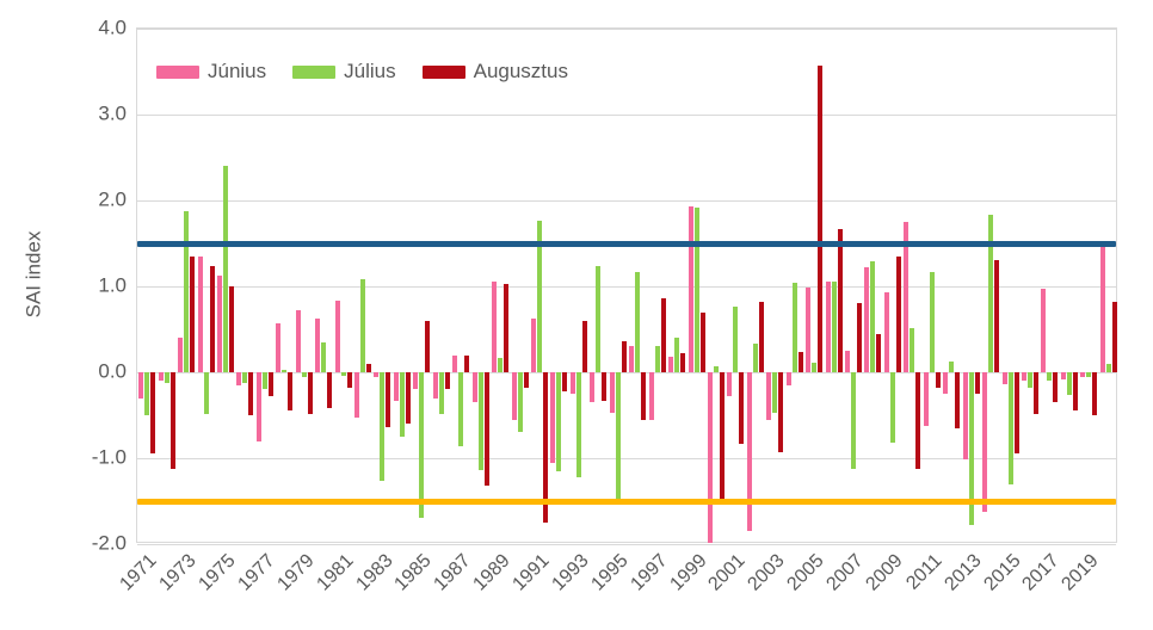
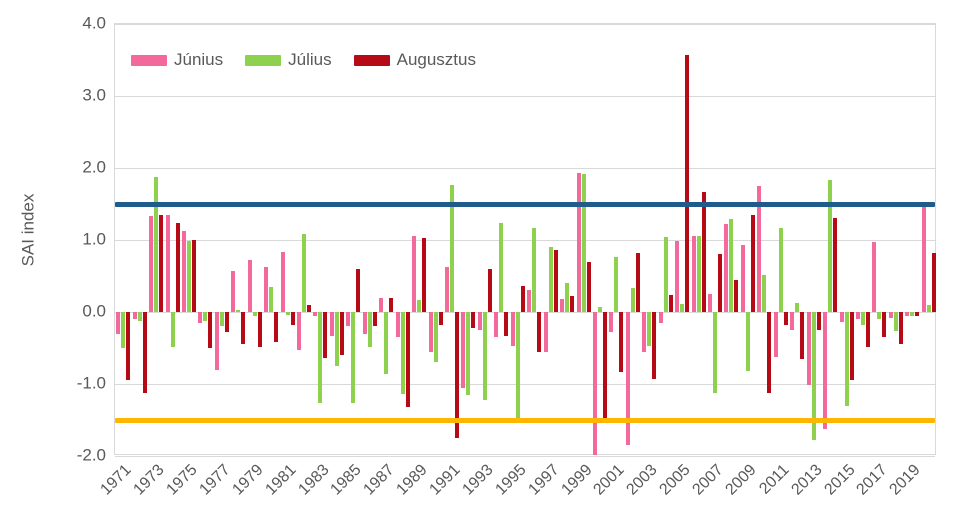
Június/1973: 0.4 -> 1.3
Július/1975: 2.4 -> 1.0
Július/1985: -1.7 -> -1.3
Július/1997: 0.3 -> 0.9
Augusztus/2019: -0.5 -> -0.1
